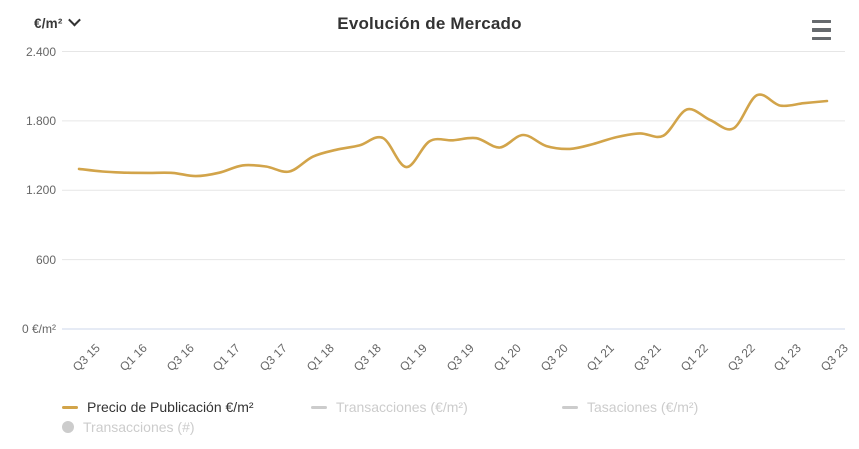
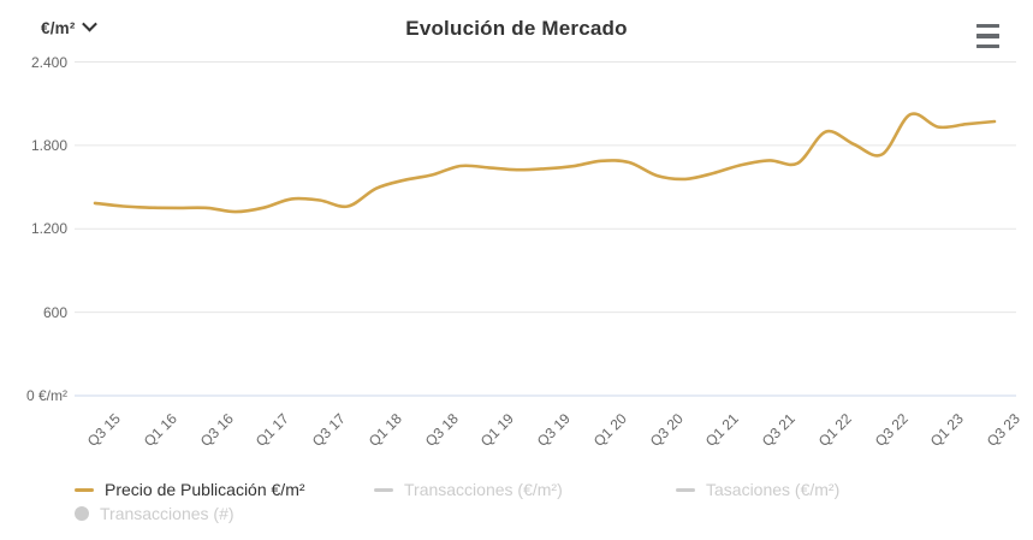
Q1 19: 1400 -> 1640
Q1 20: 1570 -> 1690
